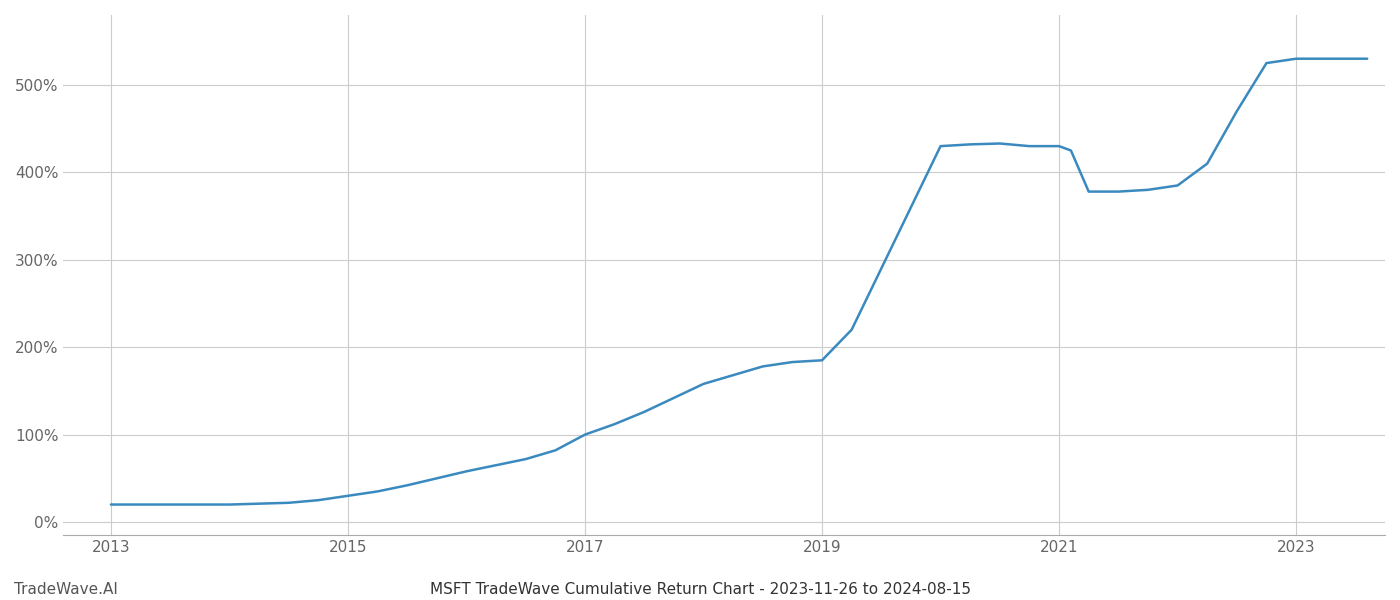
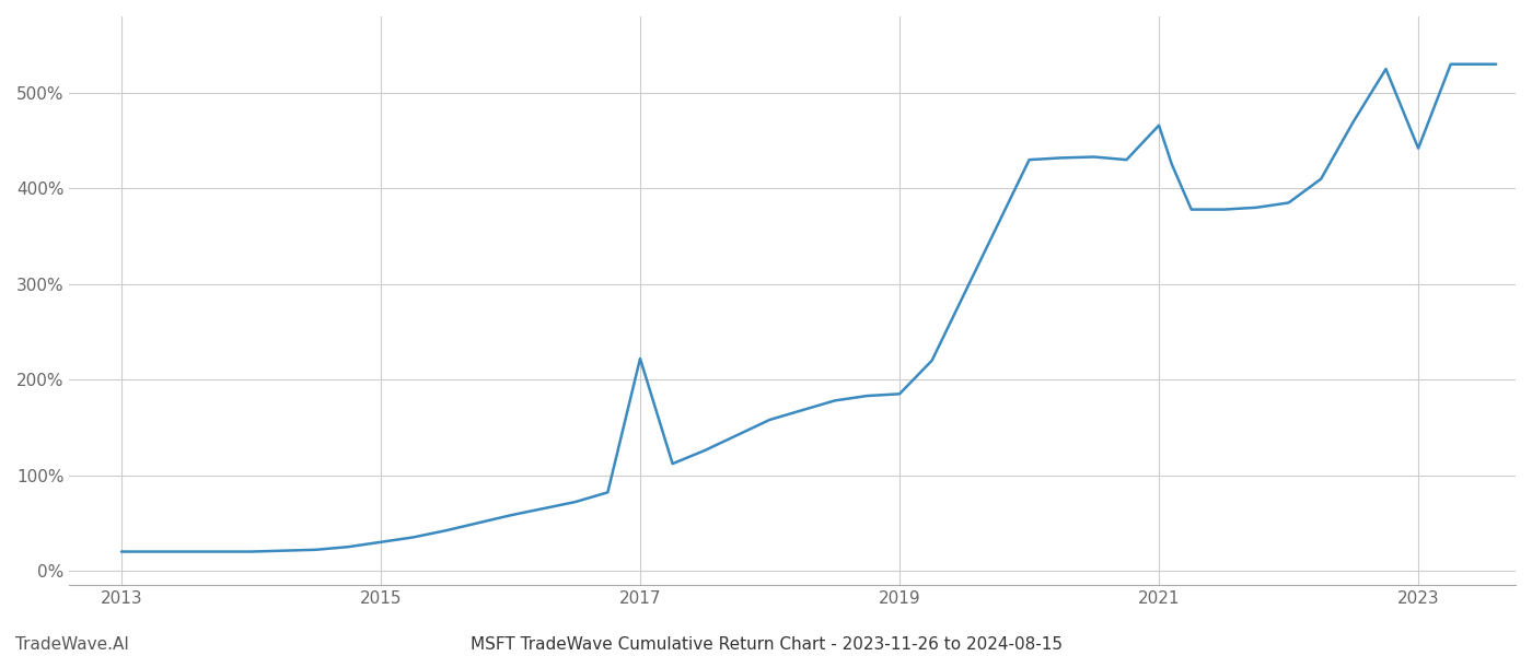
2017: 100% -> 222%
2021: 430% -> 466%
2023: 530% -> 442%
